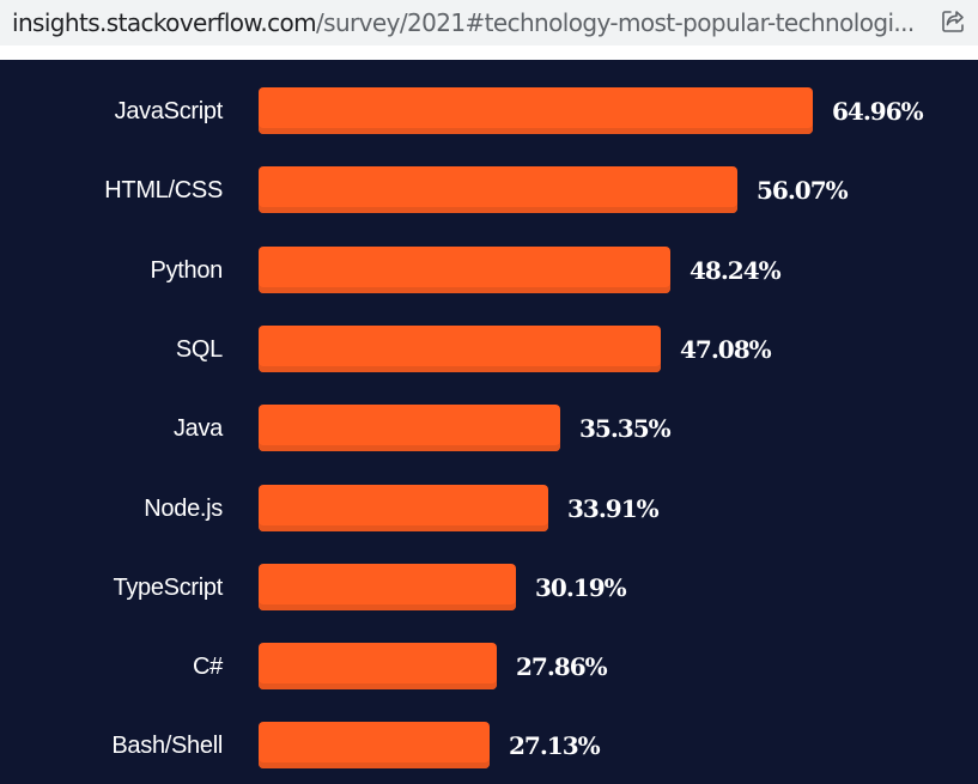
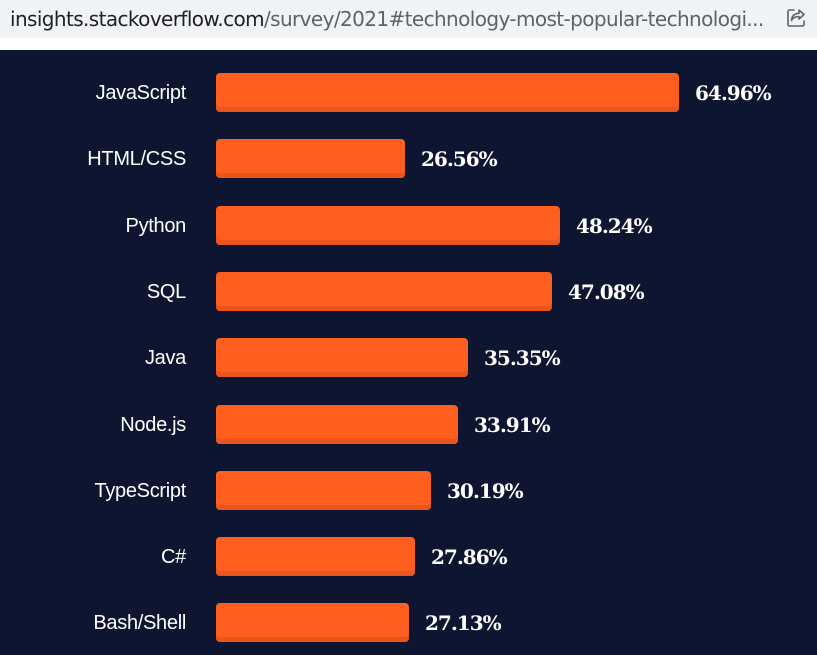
HTML/CSS: 56.07% -> 26.56%
